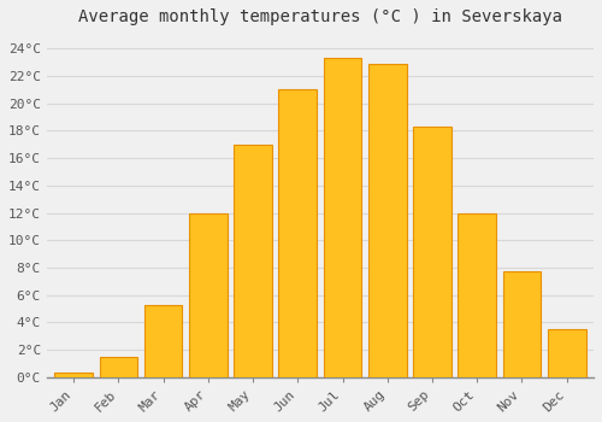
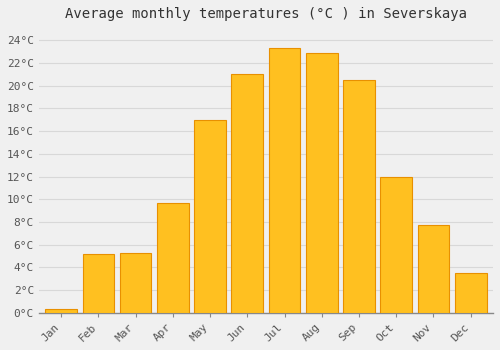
Feb: 1.5°C -> 5.2°C
Apr: 12.0°C -> 9.7°C
Sep: 18.3°C -> 20.5°C
